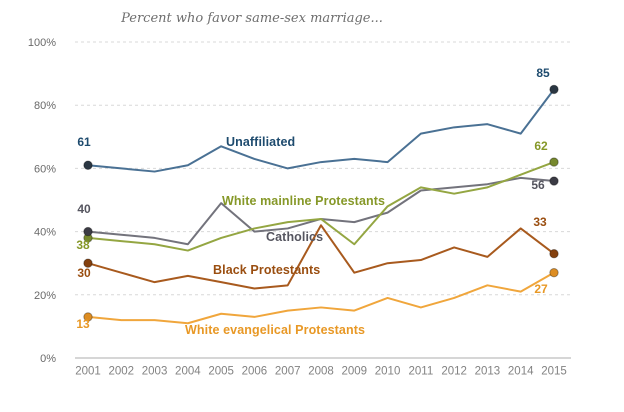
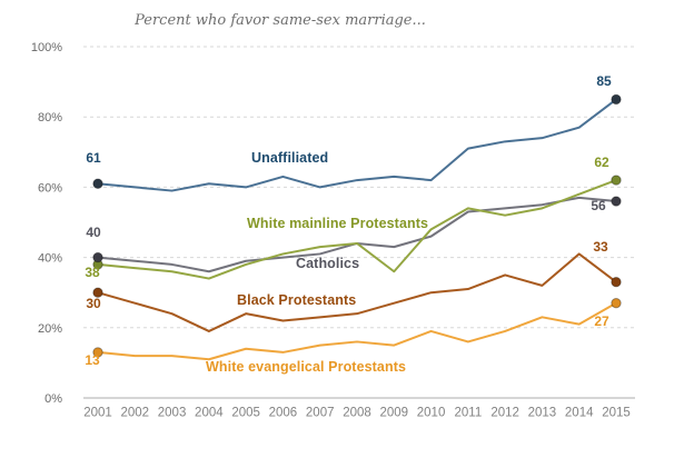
Black Protestants/2004: 26% -> 19%
Unaffiliated/2005: 67% -> 60%
Catholics/2005: 49% -> 39%
Black Protestants/2008: 42% -> 24%
Unaffiliated/2014: 71% -> 77%
